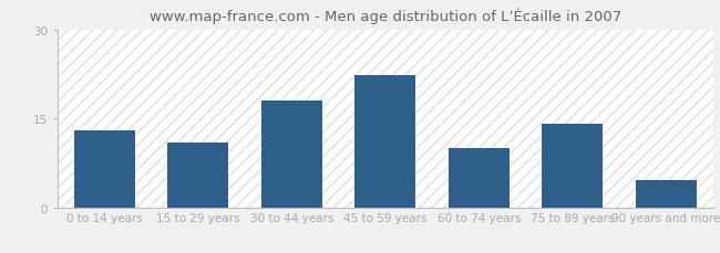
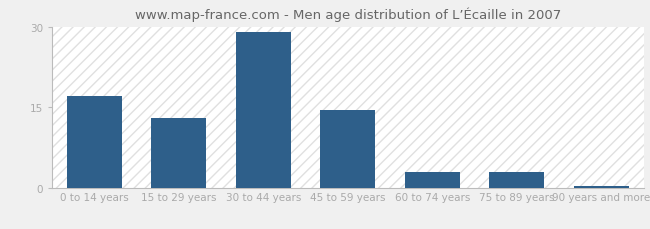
0 to 14 years: 13.0 -> 17.0
15 to 29 years: 11.0 -> 13.0
30 to 44 years: 18.0 -> 29.0
45 to 59 years: 22.2 -> 14.5
60 to 74 years: 10.0 -> 3.0
75 to 89 years: 14.0 -> 3.0
90 years and more: 4.6 -> 0.3
